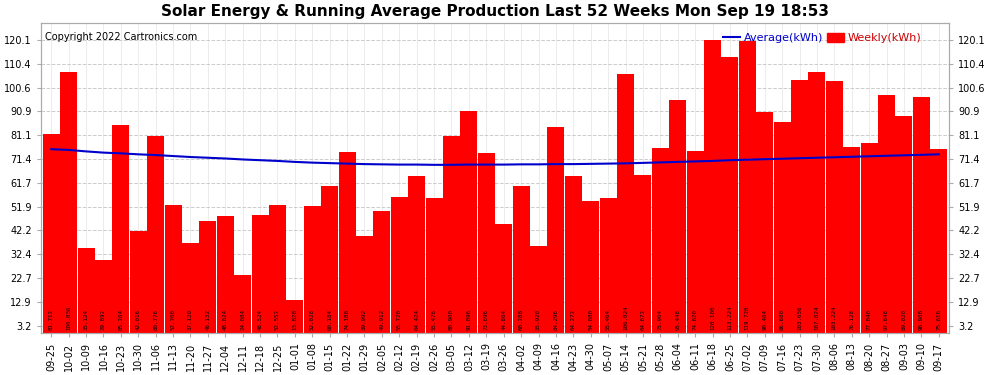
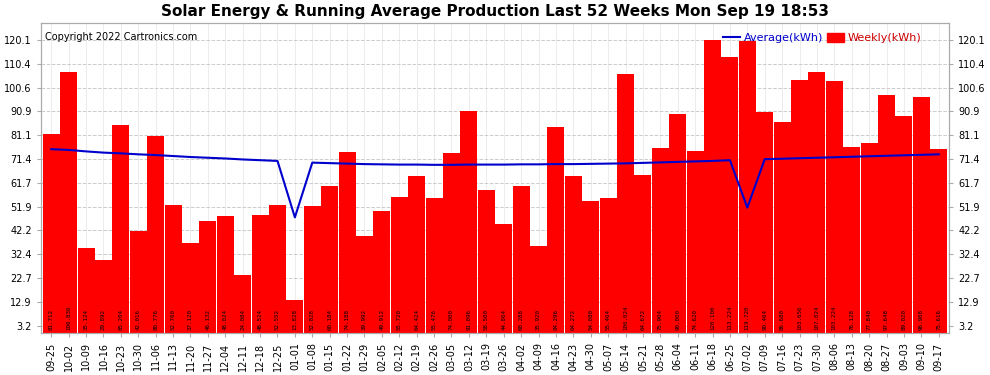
Average(kWh)/01-01: 70.2 -> 47.5
Weekly(kWh)/03-05: 80.9 -> 74.0
Weekly(kWh)/03-19: 73.7 -> 58.5
Weekly(kWh)/06-04: 95.4 -> 90.0
Average(kWh)/07-02: 71.1 -> 51.5
